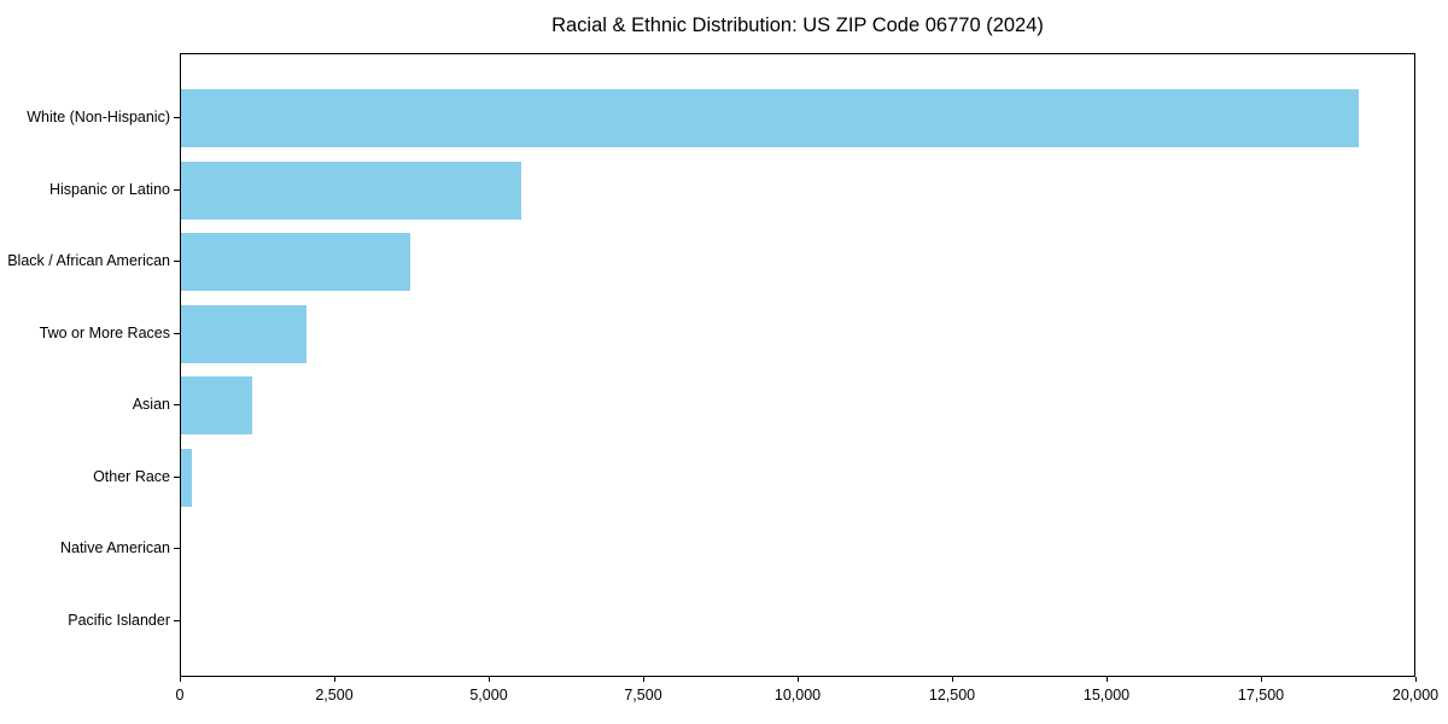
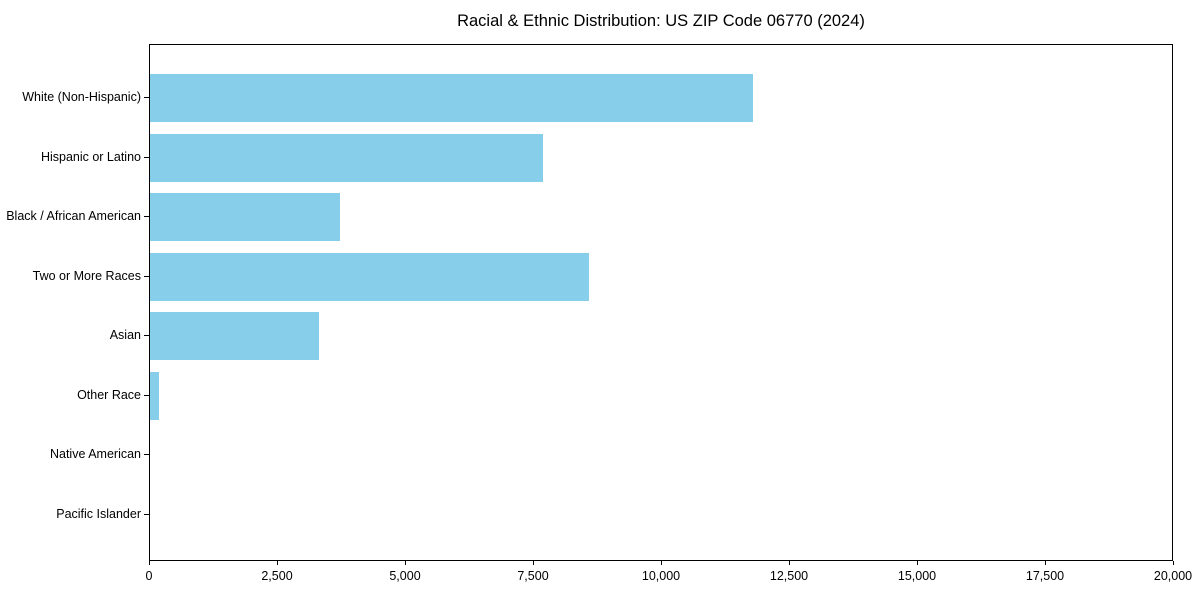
White (Non-Hispanic): 19100 -> 11800
Hispanic or Latino: 5500 -> 7700
Two or More Races: 2000 -> 8600
Asian: 1200 -> 3300
